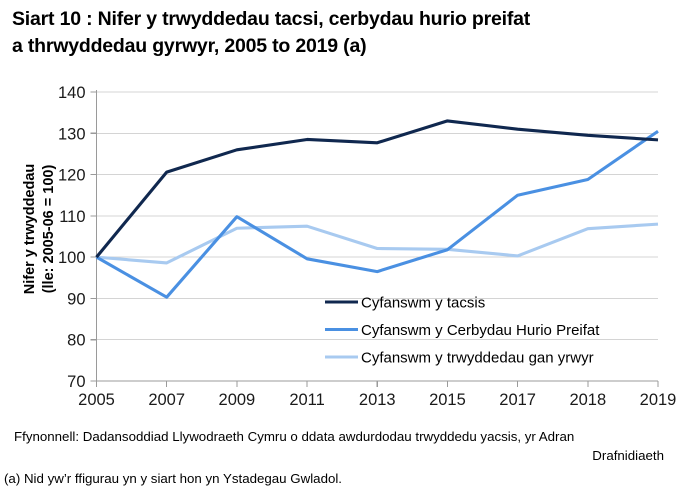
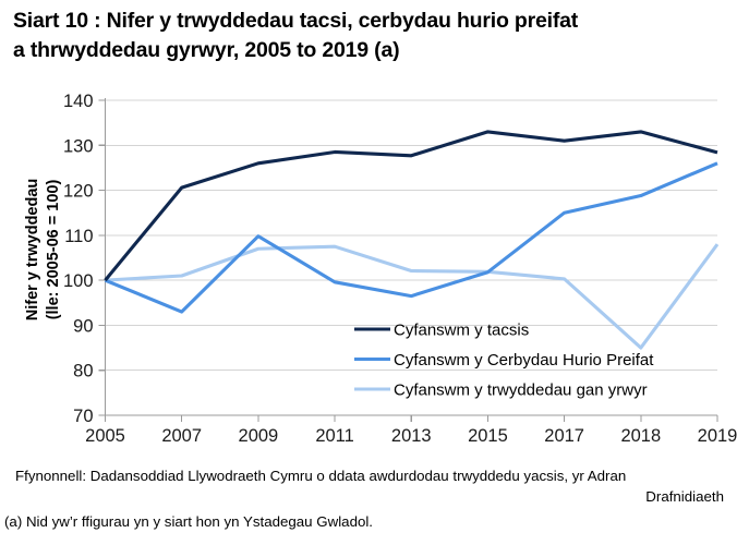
Cyfanswm y Cerbydau Hurio Preifat/2007: 90 -> 93
Cyfanswm y trwyddedau gan yrwyr/2007: 99 -> 101
Cyfanswm y tacsis/2018: 130 -> 133
Cyfanswm y trwyddedau gan yrwyr/2018: 107 -> 85
Cyfanswm y Cerbydau Hurio Preifat/2019: 130 -> 126
